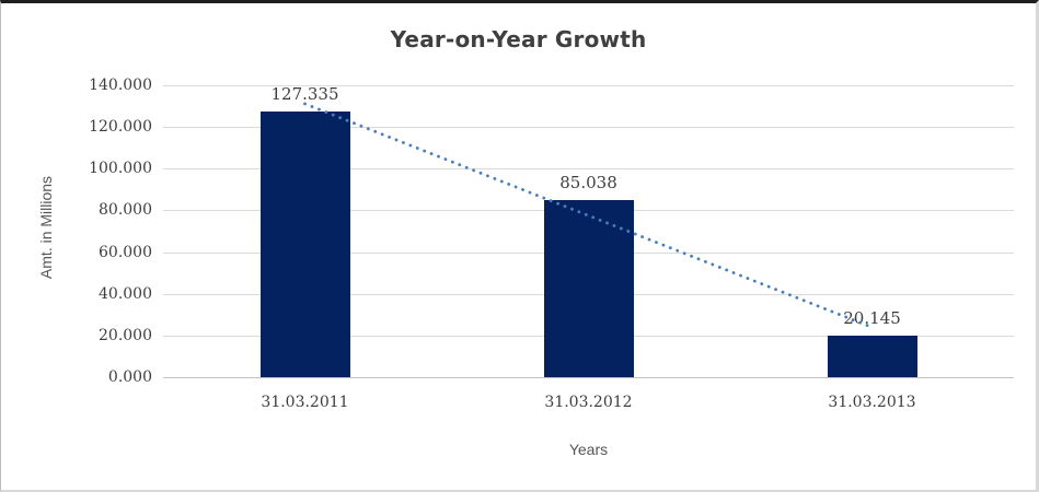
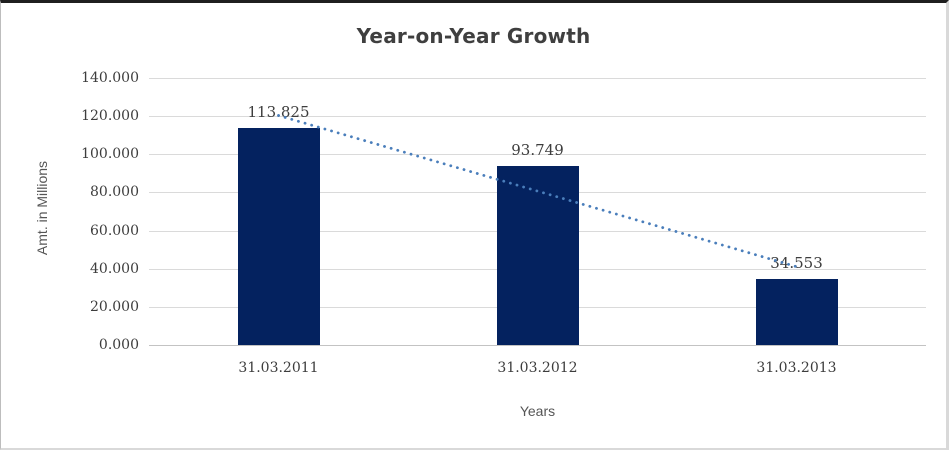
31.03.2011: 127.335 -> 113.825
31.03.2012: 85.038 -> 93.749
31.03.2013: 20.145 -> 34.553
